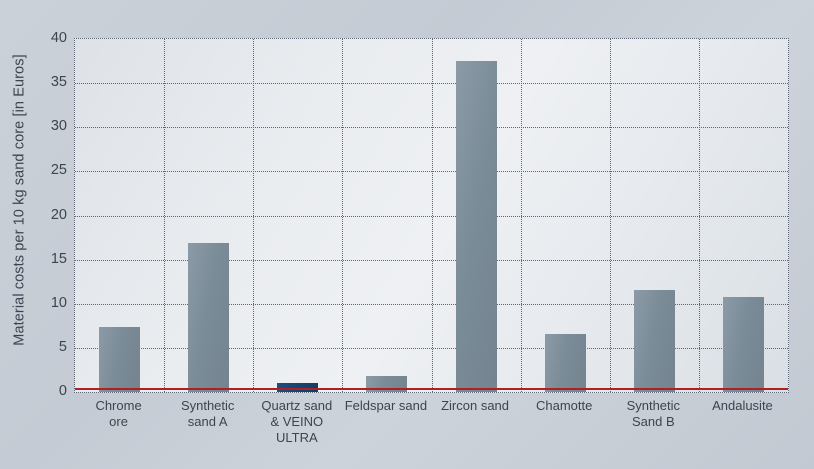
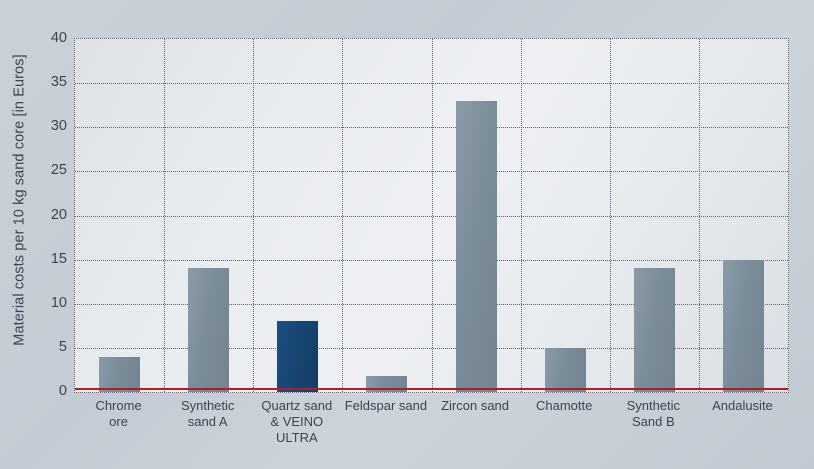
Chrome ore: 7 -> 4
Synthetic sand A: 17 -> 14
Quartz sand & VEINO ULTRA: 1 -> 8
Zircon sand: 38 -> 33
Chamotte: 7 -> 5
Synthetic Sand B: 12 -> 14
Andalusite: 11 -> 15
